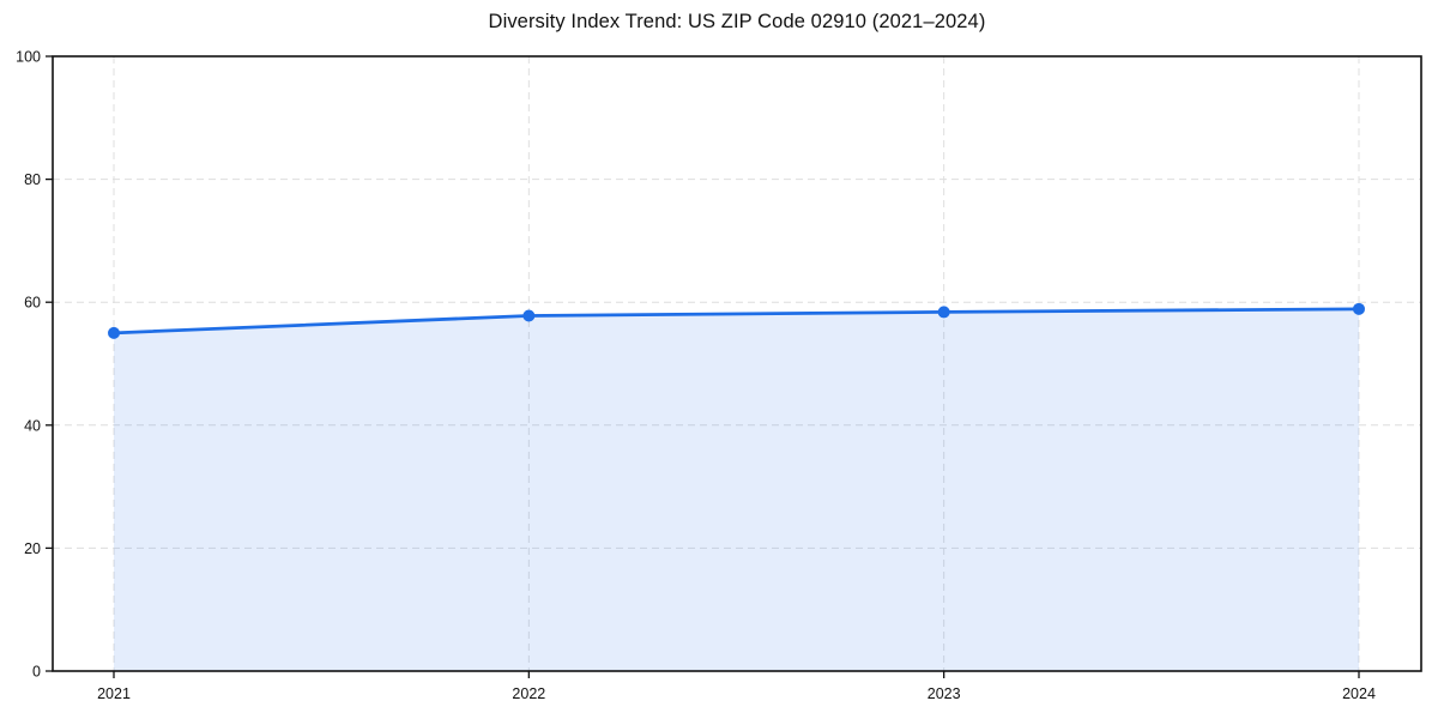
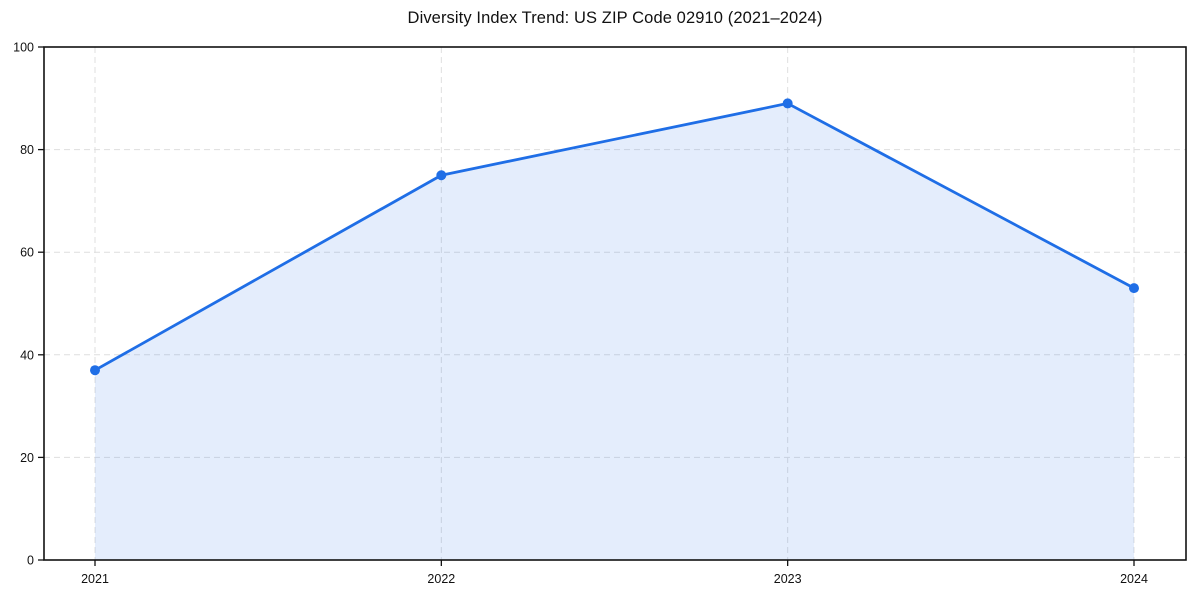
2021: 55 -> 37
2022: 58 -> 75
2023: 58 -> 89
2024: 59 -> 53
